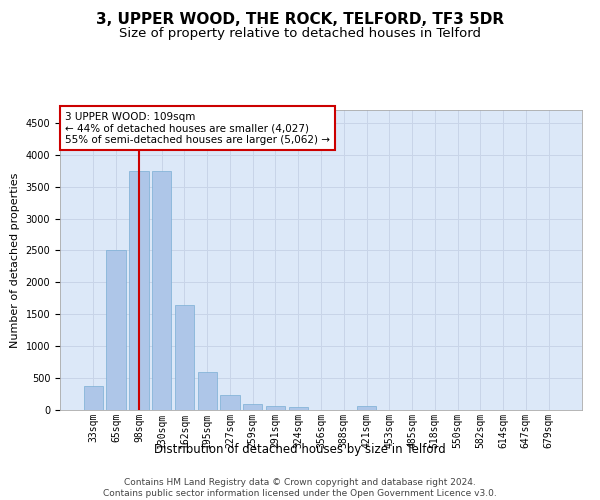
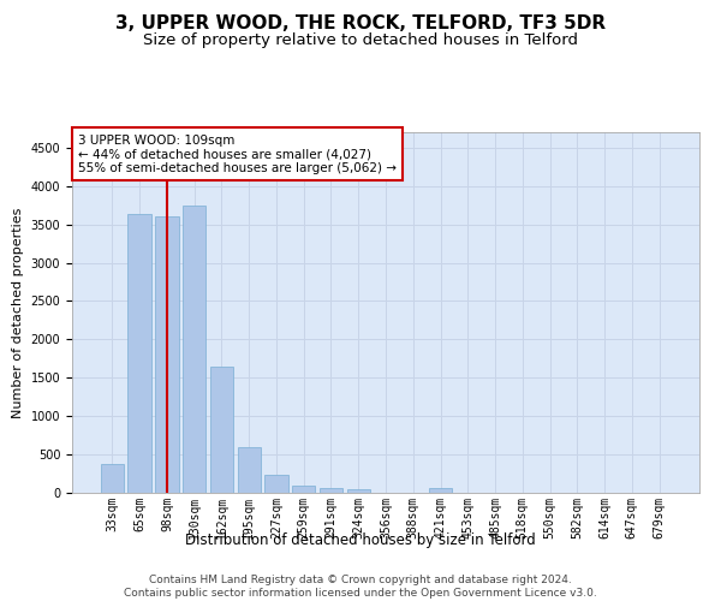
65sqm: 2500 -> 3640
98sqm: 3750 -> 3600
